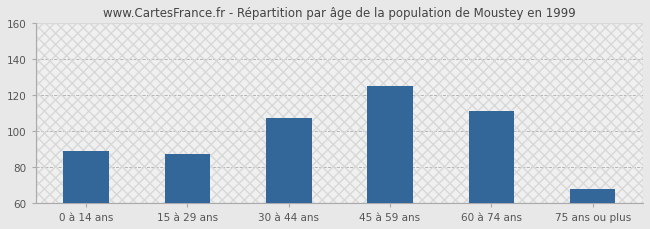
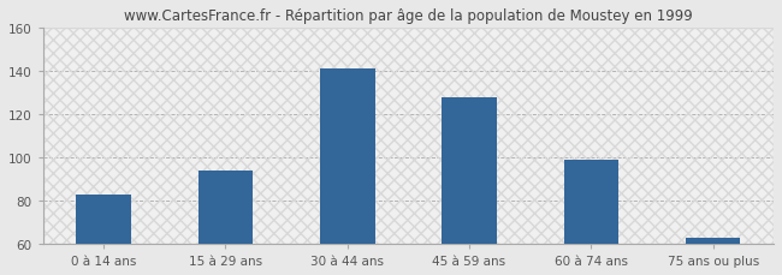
0 à 14 ans: 89 -> 83
15 à 29 ans: 87 -> 94
30 à 44 ans: 107 -> 141
45 à 59 ans: 125 -> 128
60 à 74 ans: 111 -> 99
75 ans ou plus: 68 -> 63
